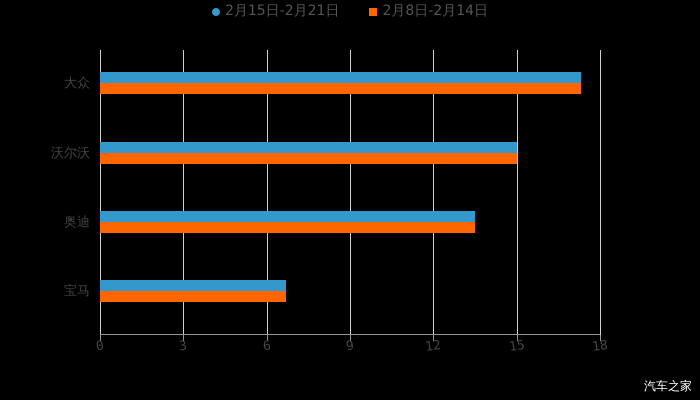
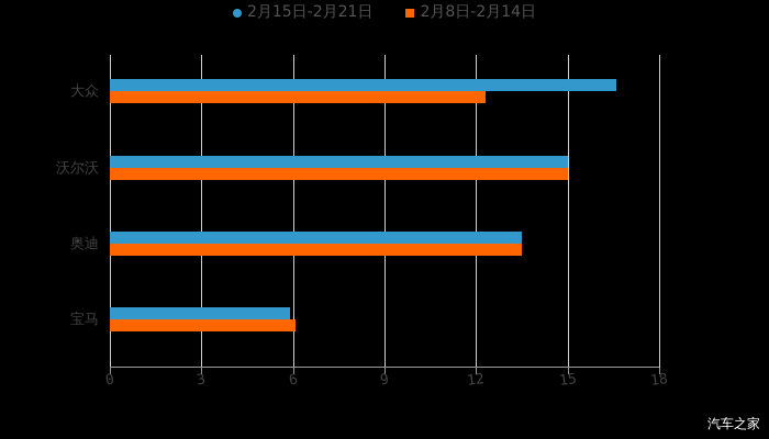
2月15日-2月21日/大众: 17.3 -> 16.6
2月8日-2月14日/大众: 17.3 -> 12.3
2月15日-2月21日/宝马: 6.7 -> 5.9
2月8日-2月14日/宝马: 6.7 -> 6.1
